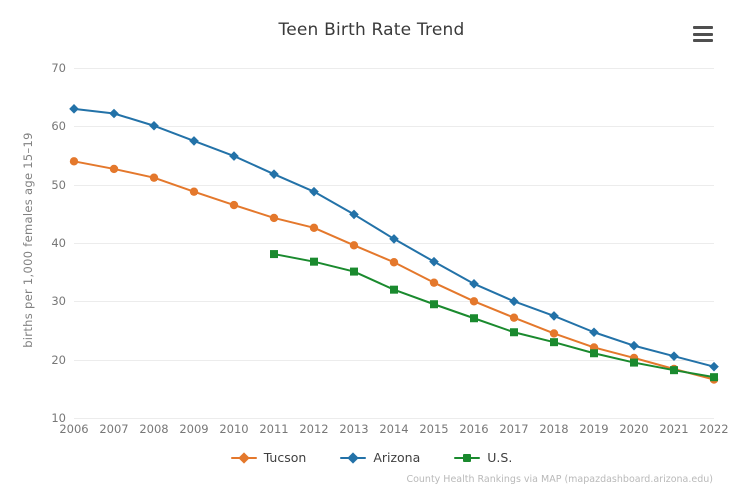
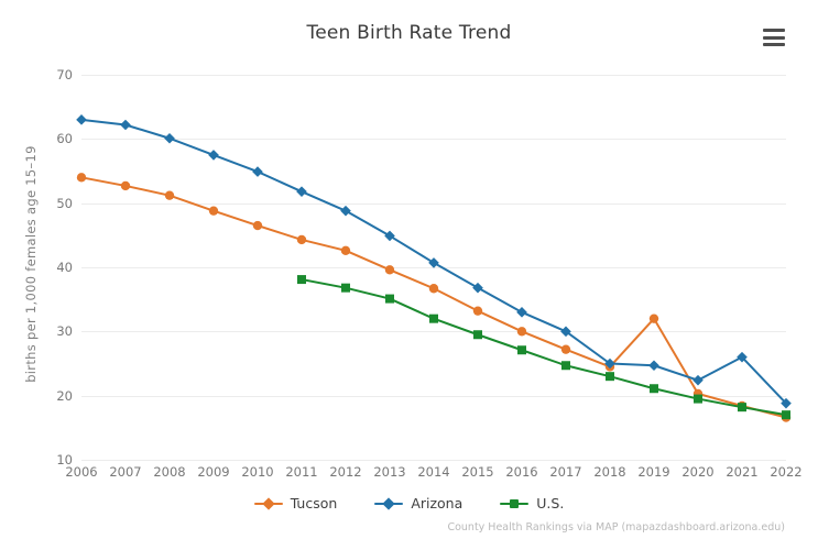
Arizona/2018: 28 -> 25
Tucson/2019: 22 -> 32
Arizona/2021: 21 -> 26
